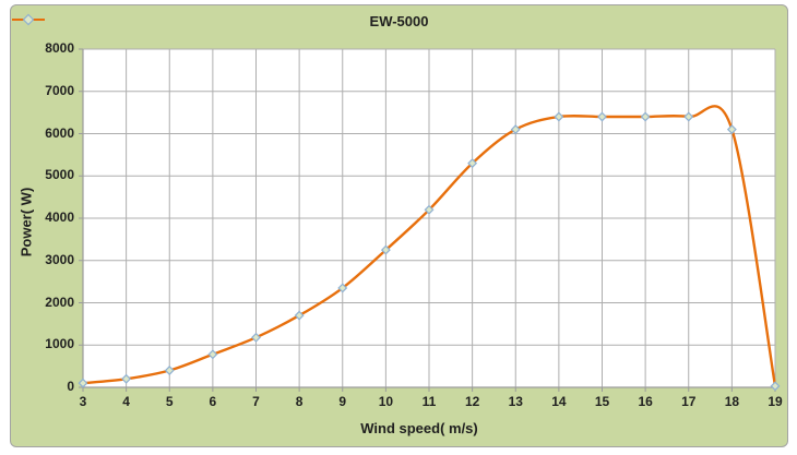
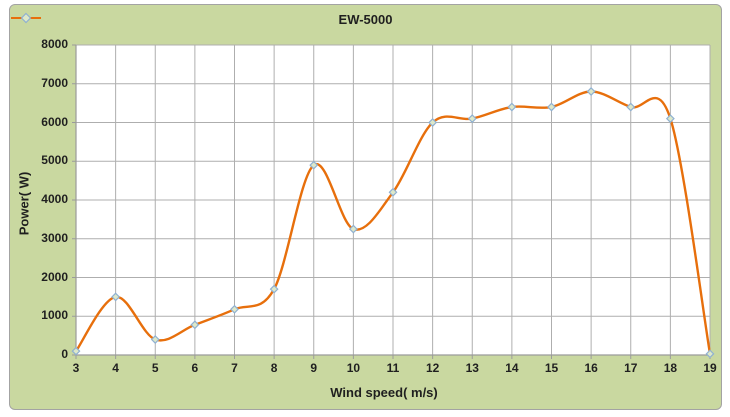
4: 200 -> 1500
9: 2400 -> 4900
12: 5300 -> 6000
16: 6400 -> 6800
